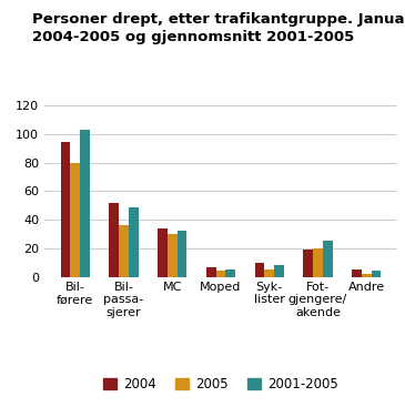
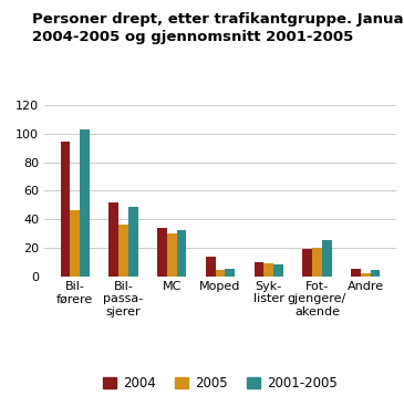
2005/Bil- førere: 80 -> 46
2004/Moped: 7 -> 14
2005/Syk- lister: 5 -> 9
